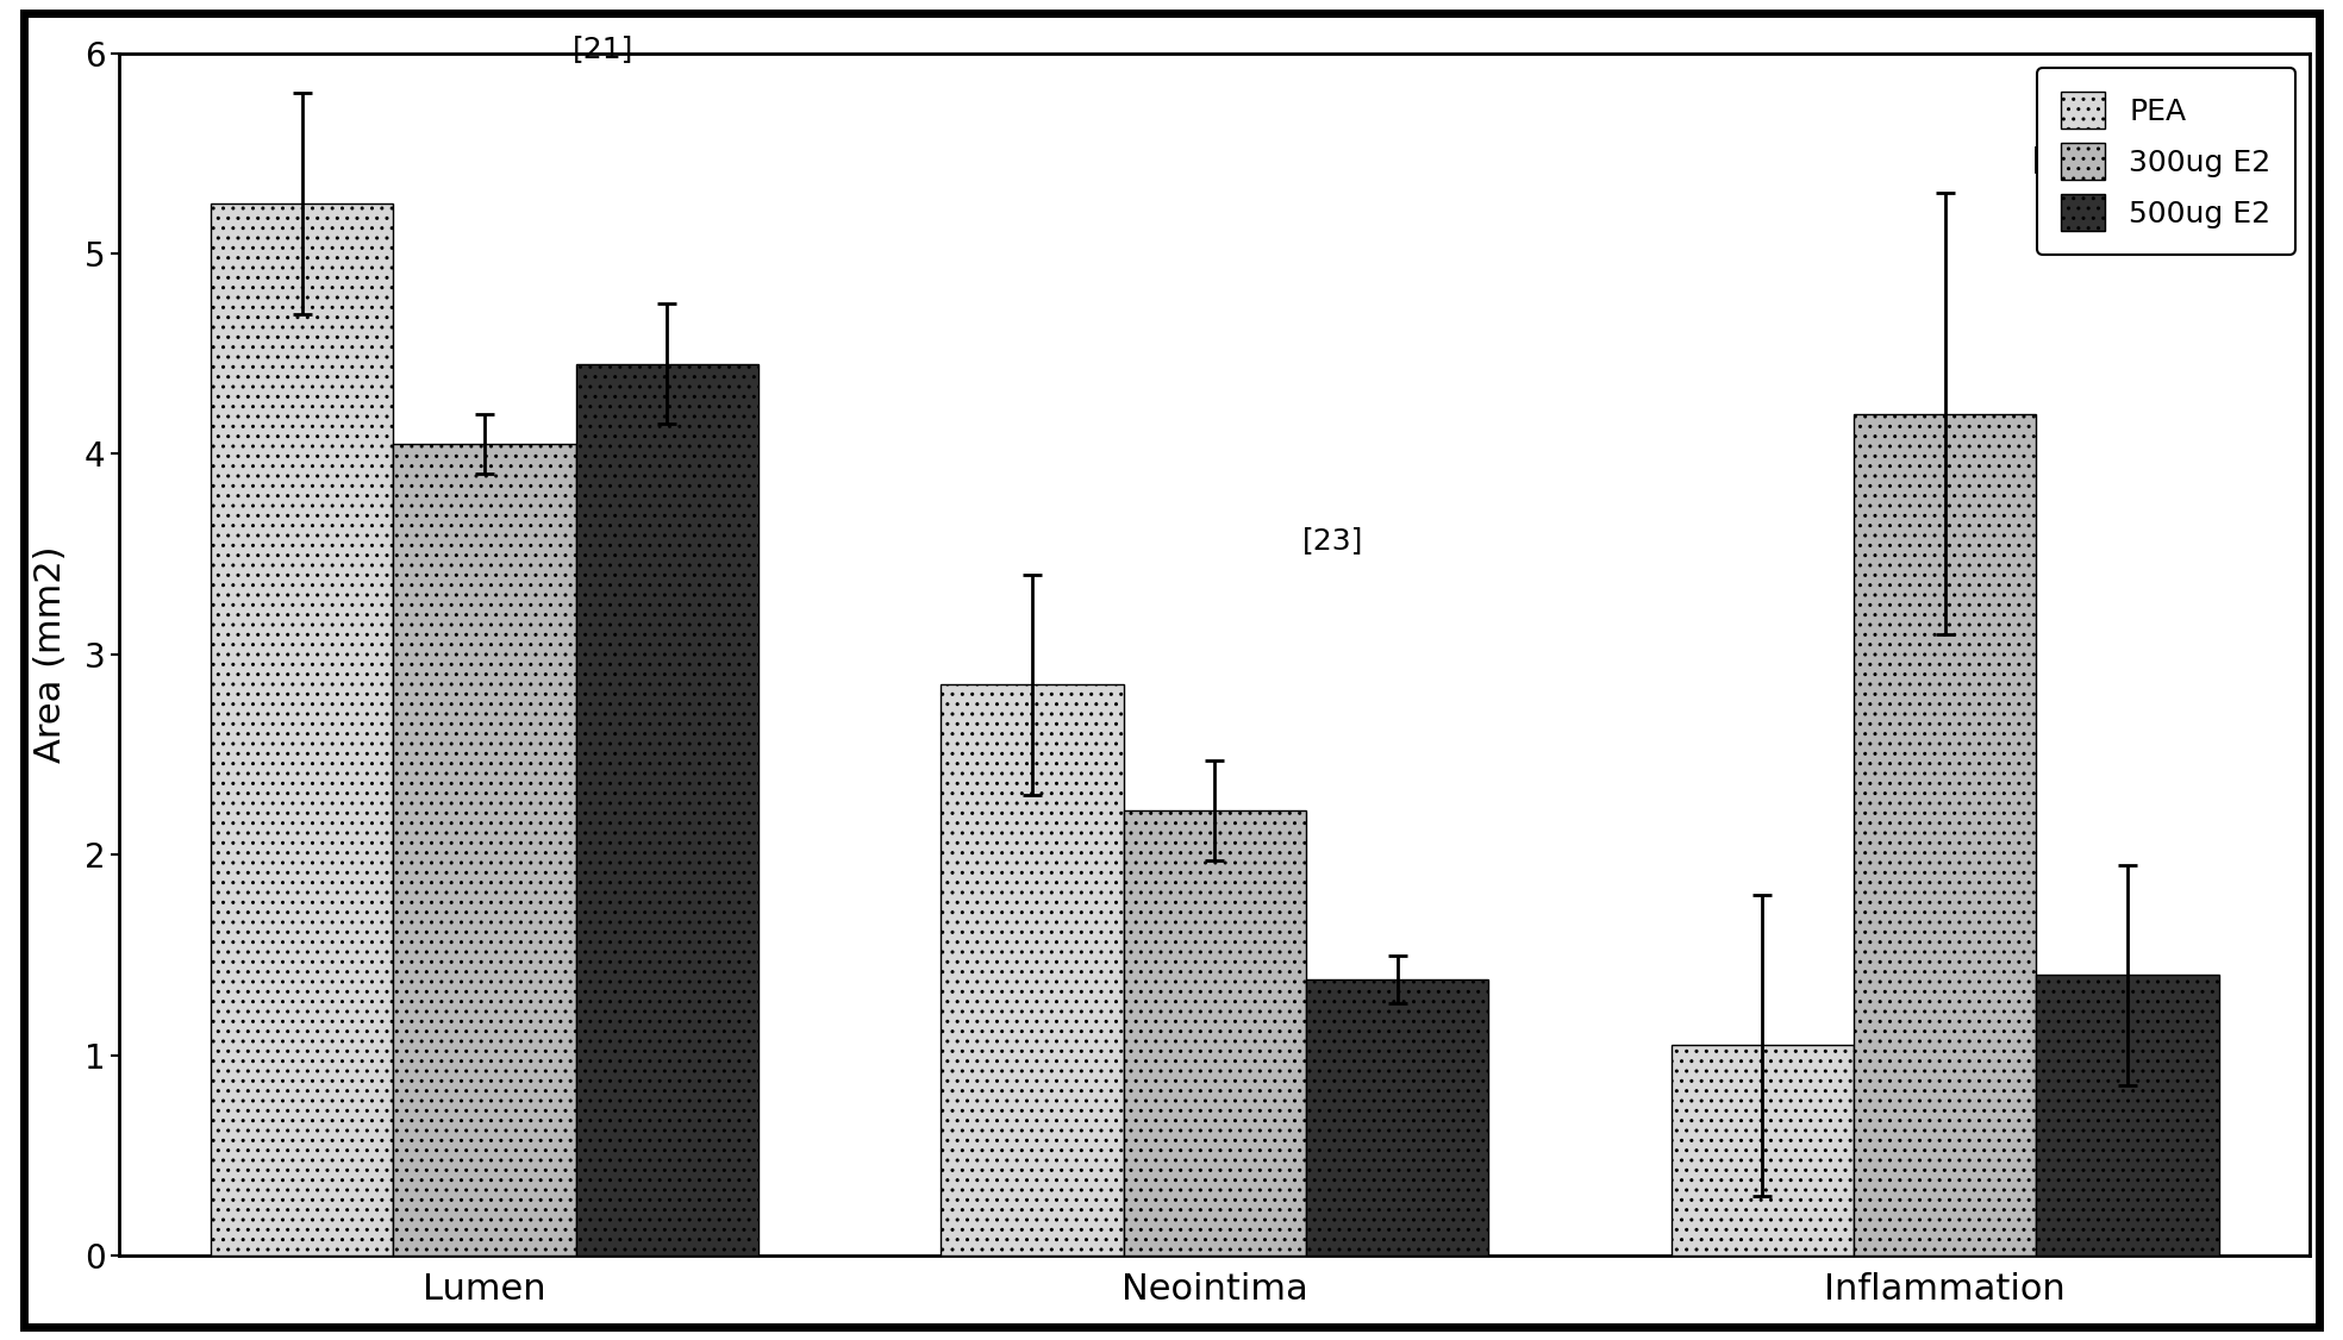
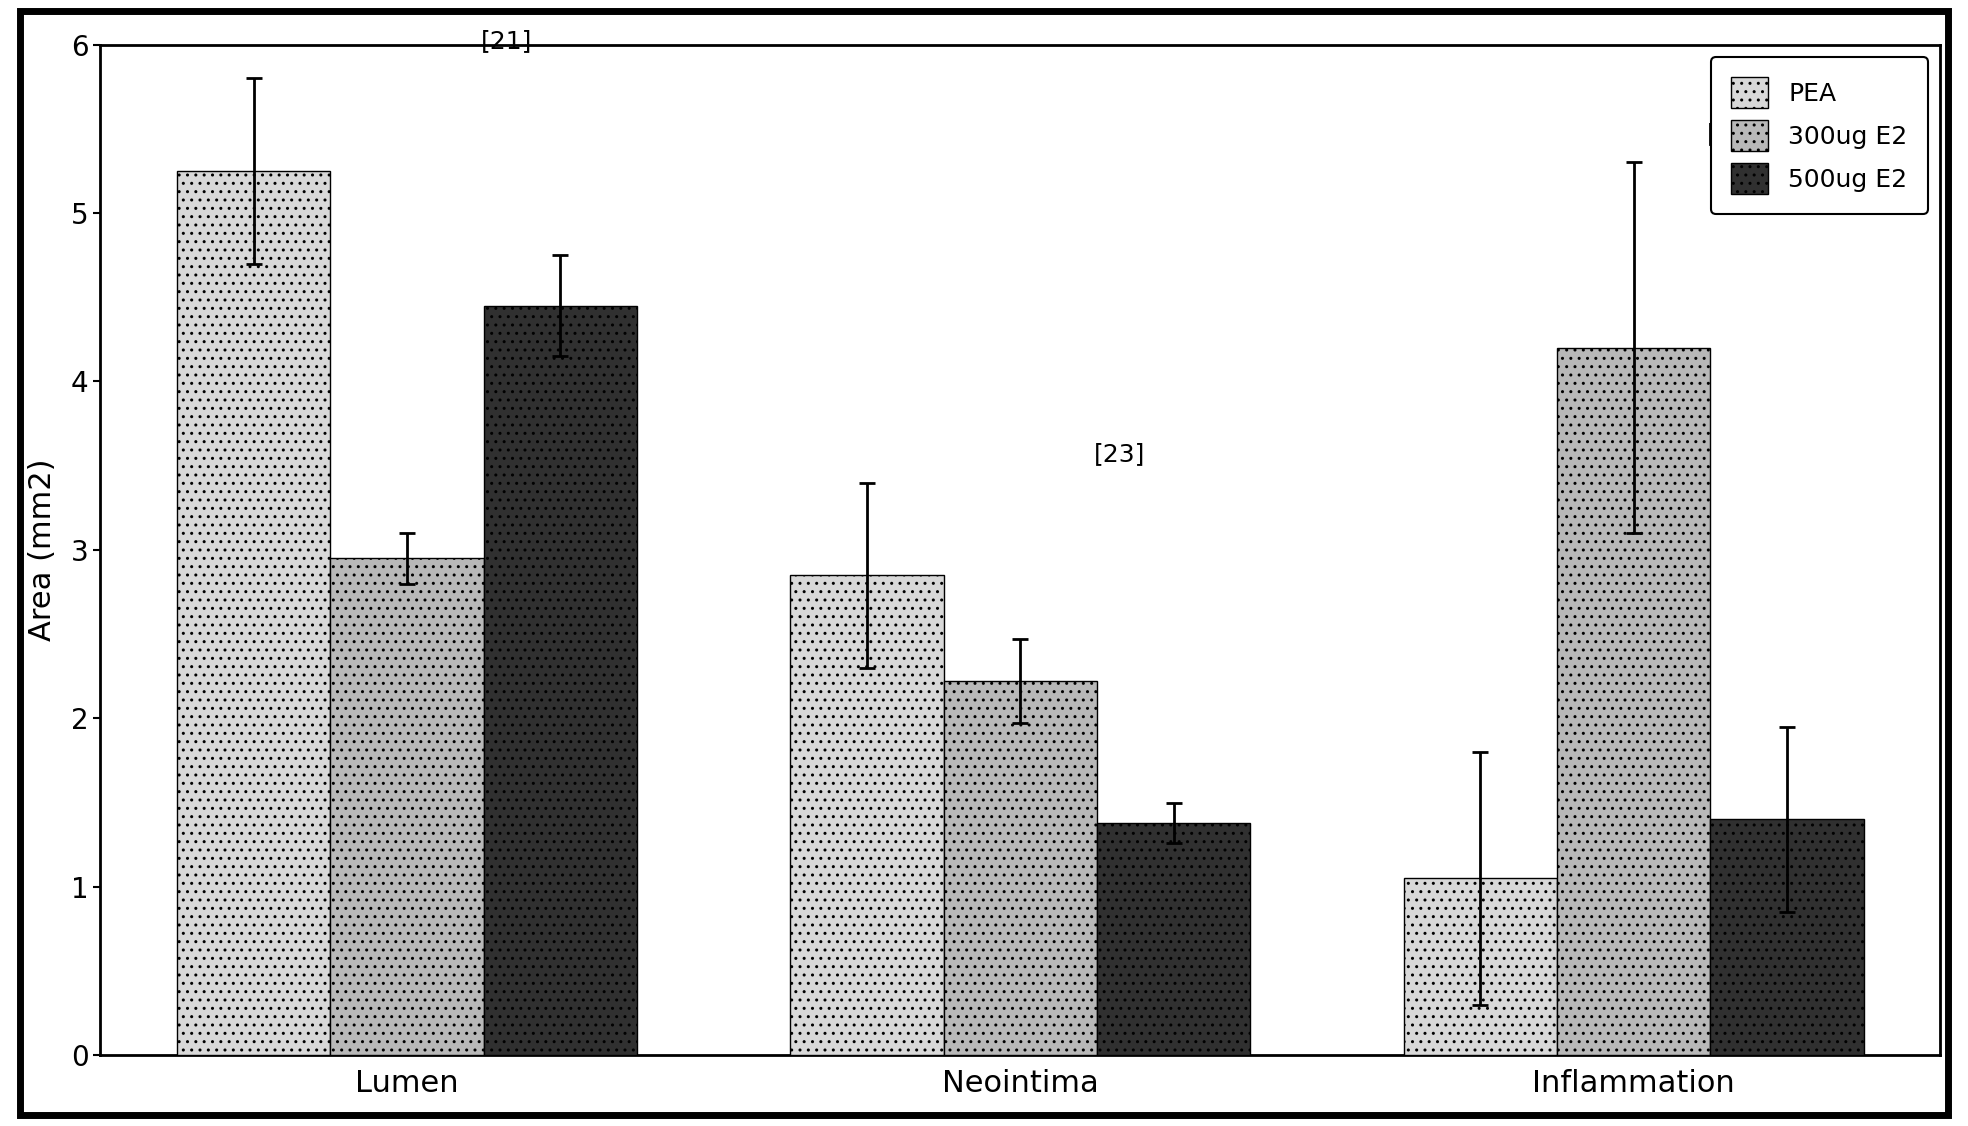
300ug E2/Lumen: 4.05 -> 2.95
